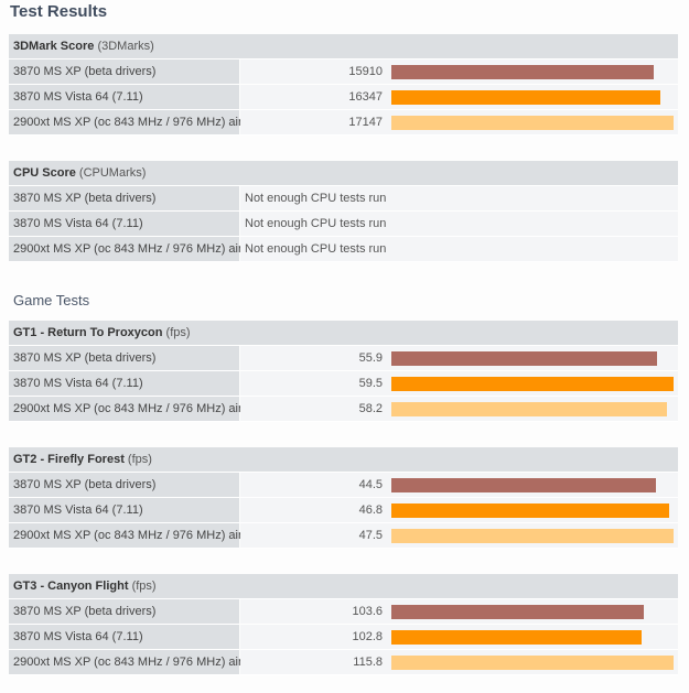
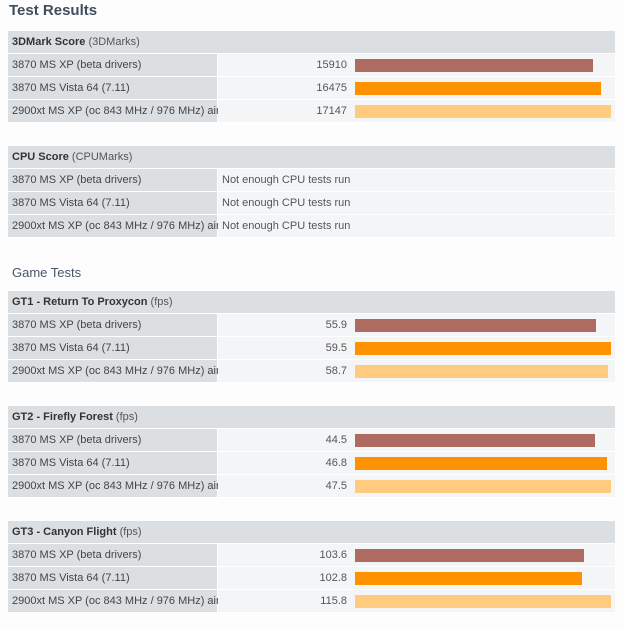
3DMark Score (3DMarks)/3870 MS Vista 64 (7.11): 16347 -> 16475
GT1 - Return To Proxycon (fps)/2900xt MS XP (oc 843 MHz / 976 MHz) air: 58.2 -> 58.7
